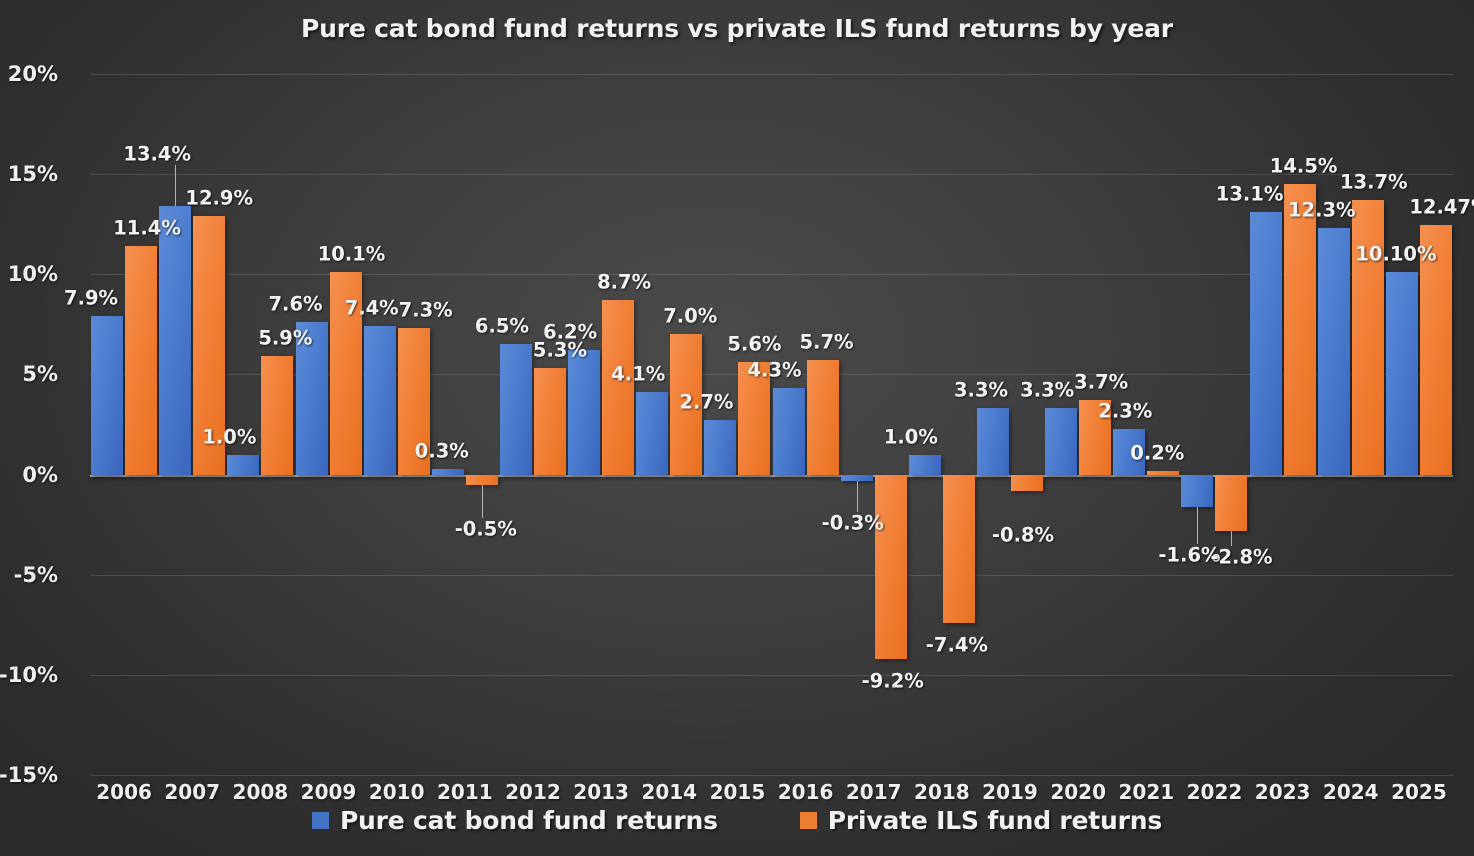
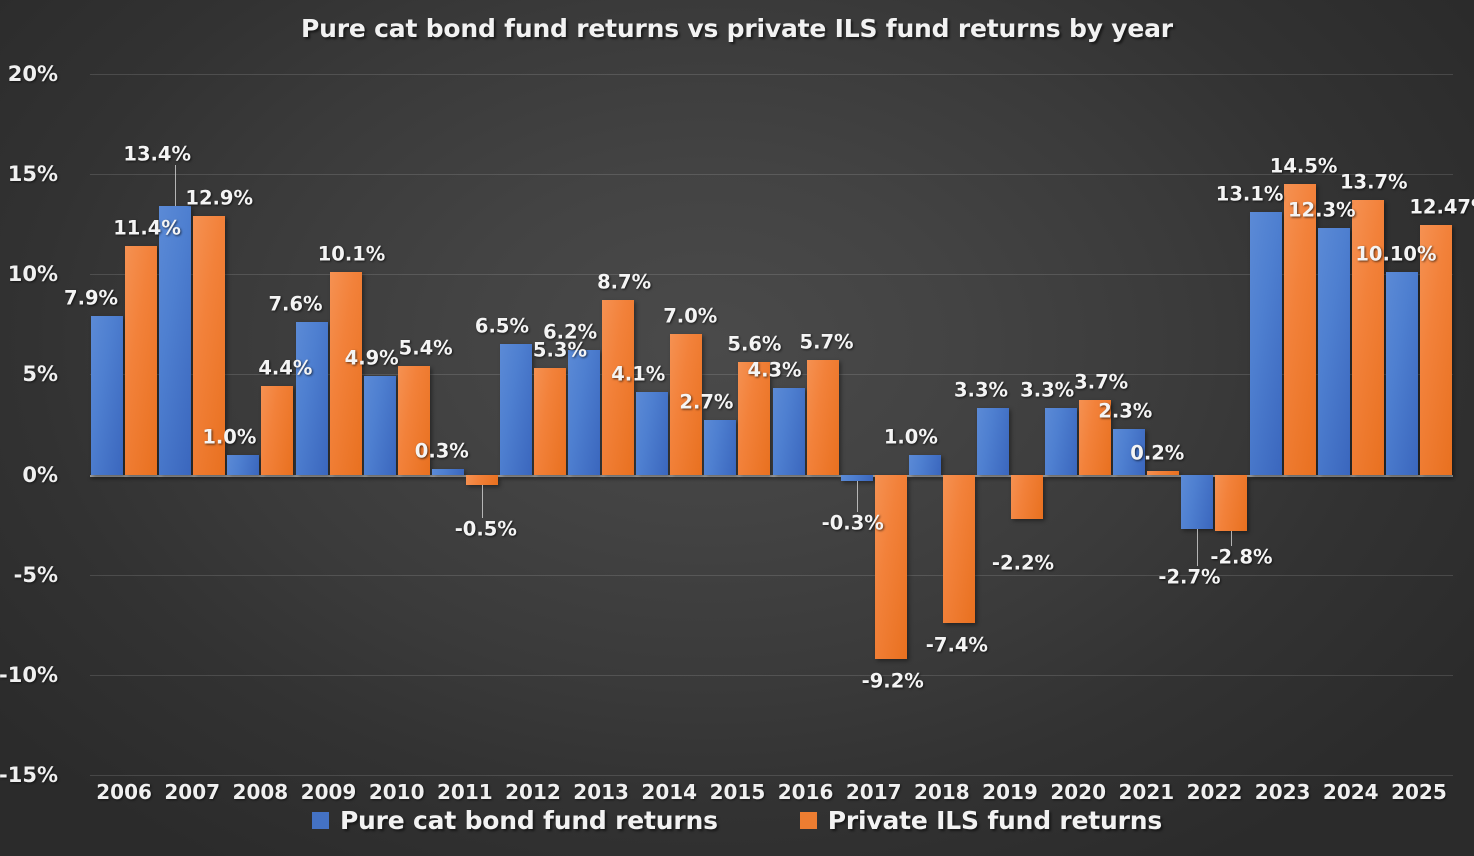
Private ILS fund returns/2008: 5.9% -> 4.4%
Pure cat bond fund returns/2010: 7.4% -> 4.9%
Private ILS fund returns/2010: 7.3% -> 5.4%
Private ILS fund returns/2019: -0.8% -> -2.2%
Pure cat bond fund returns/2022: -1.6% -> -2.7%
